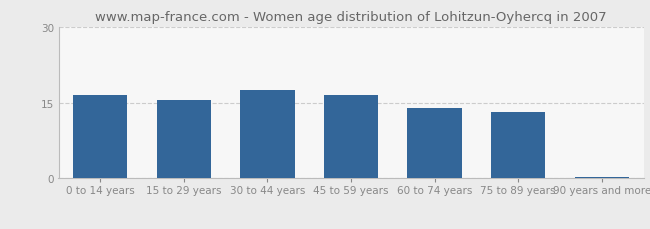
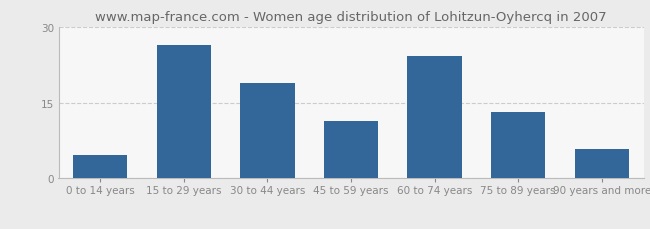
0 to 14 years: 16.5 -> 4.6
15 to 29 years: 15.4 -> 26.4
30 to 44 years: 17.5 -> 18.8
45 to 59 years: 16.5 -> 11.4
60 to 74 years: 13.9 -> 24.2
90 years and more: 0.3 -> 5.8
